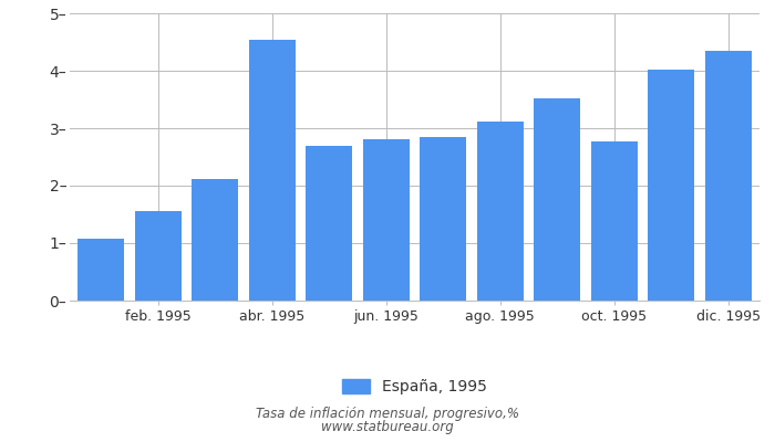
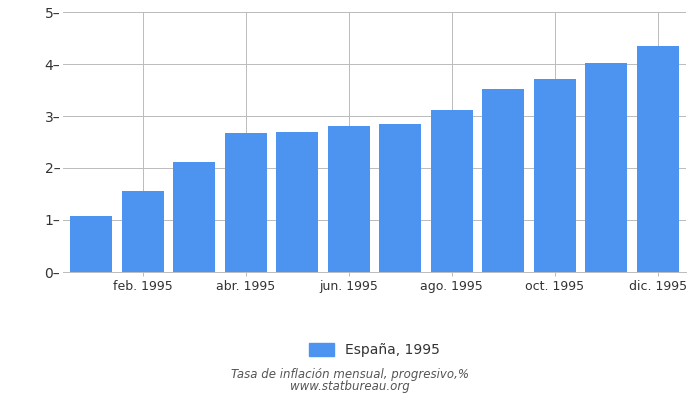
abr. 1995: 4.54– -> 2.67–
oct. 1995: 2.76– -> 3.72–
